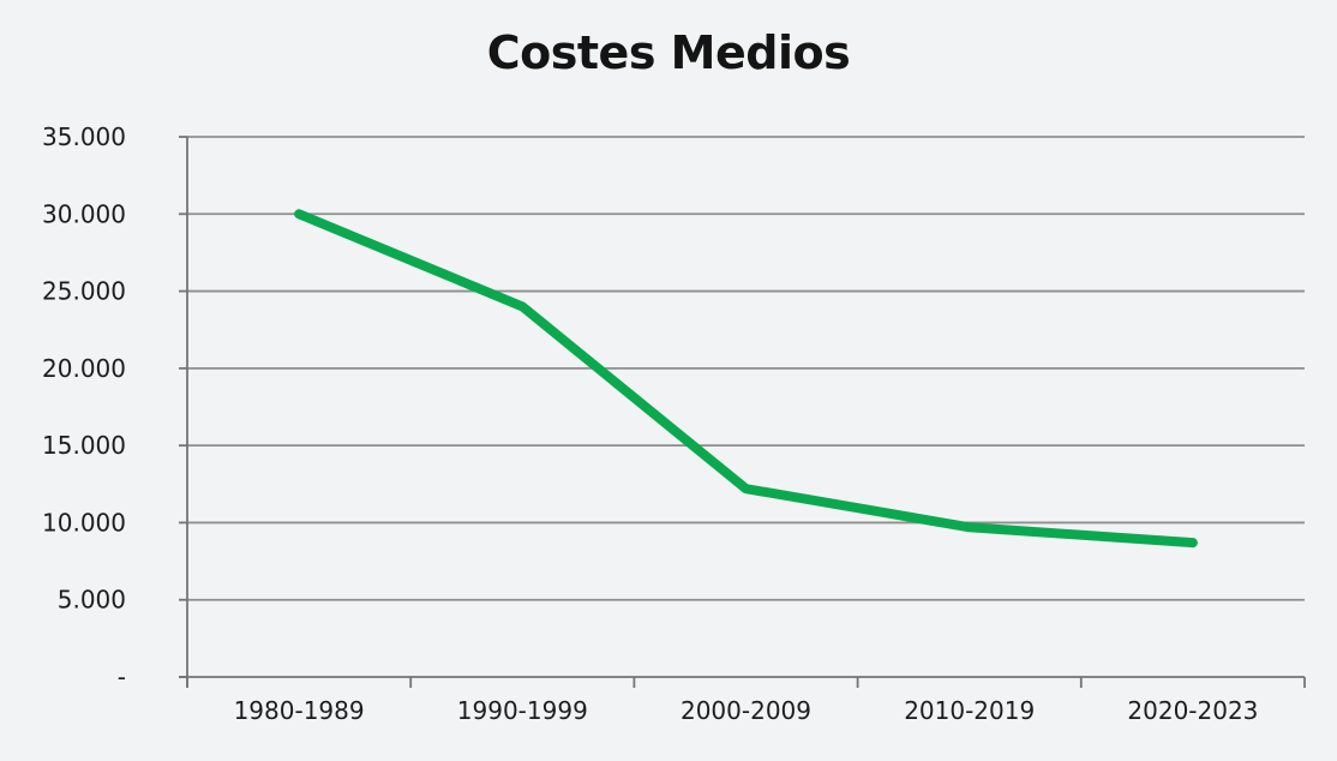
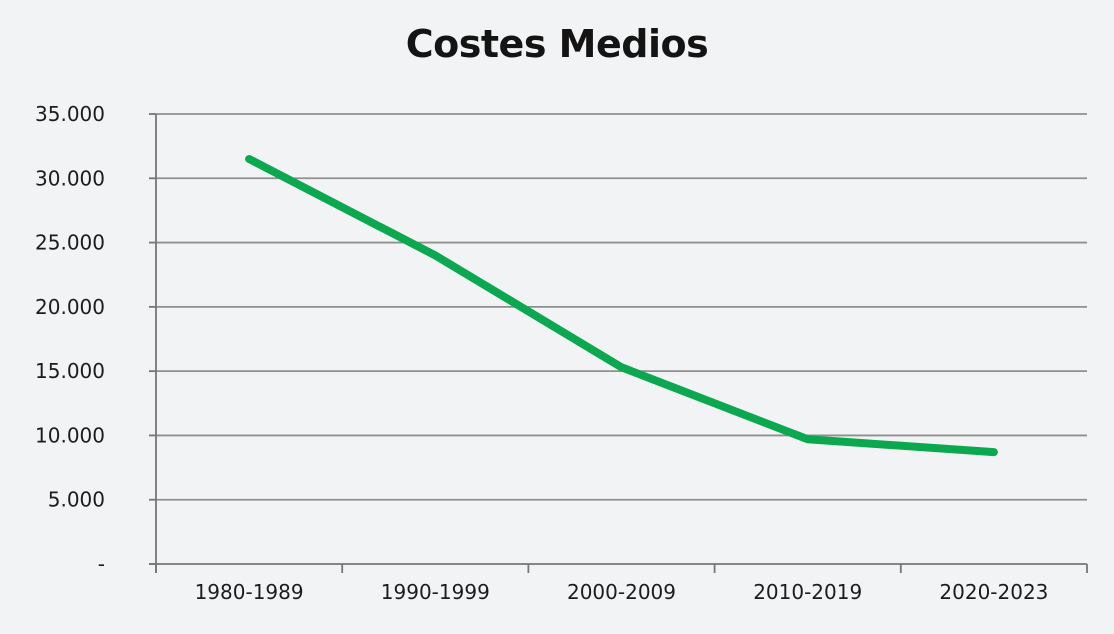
1980-1989: 30000 -> 31500
2000-2009: 12200 -> 15300
